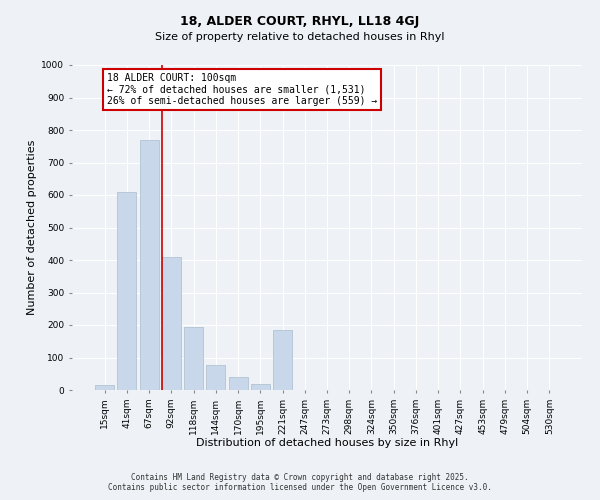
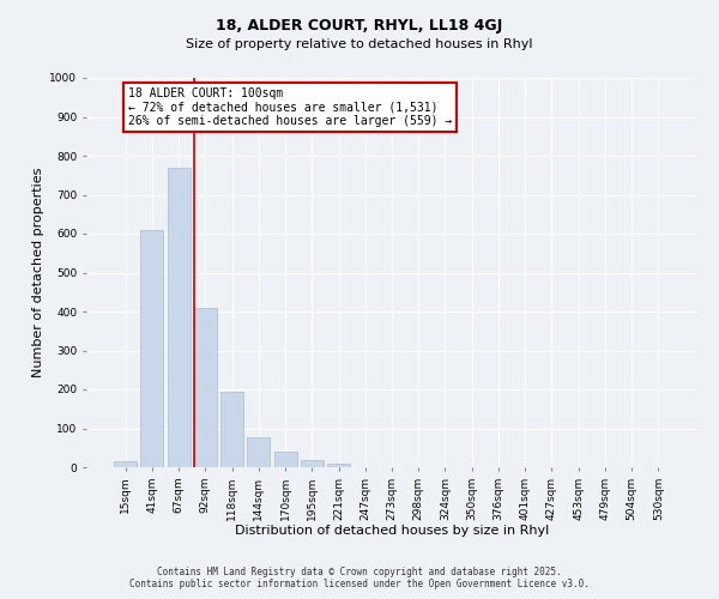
221sqm: 185 -> 10
